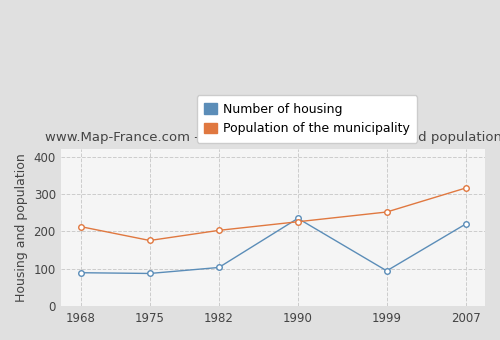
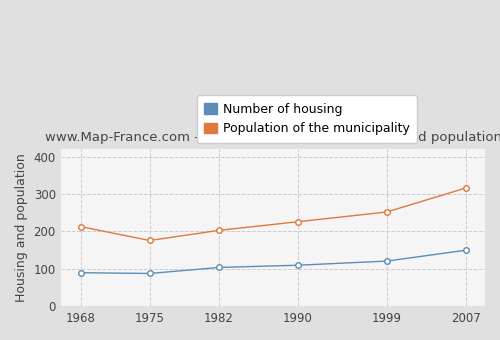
Number of housing/1990: 235 -> 110
Number of housing/1999: 95 -> 121
Number of housing/2007: 220 -> 150
